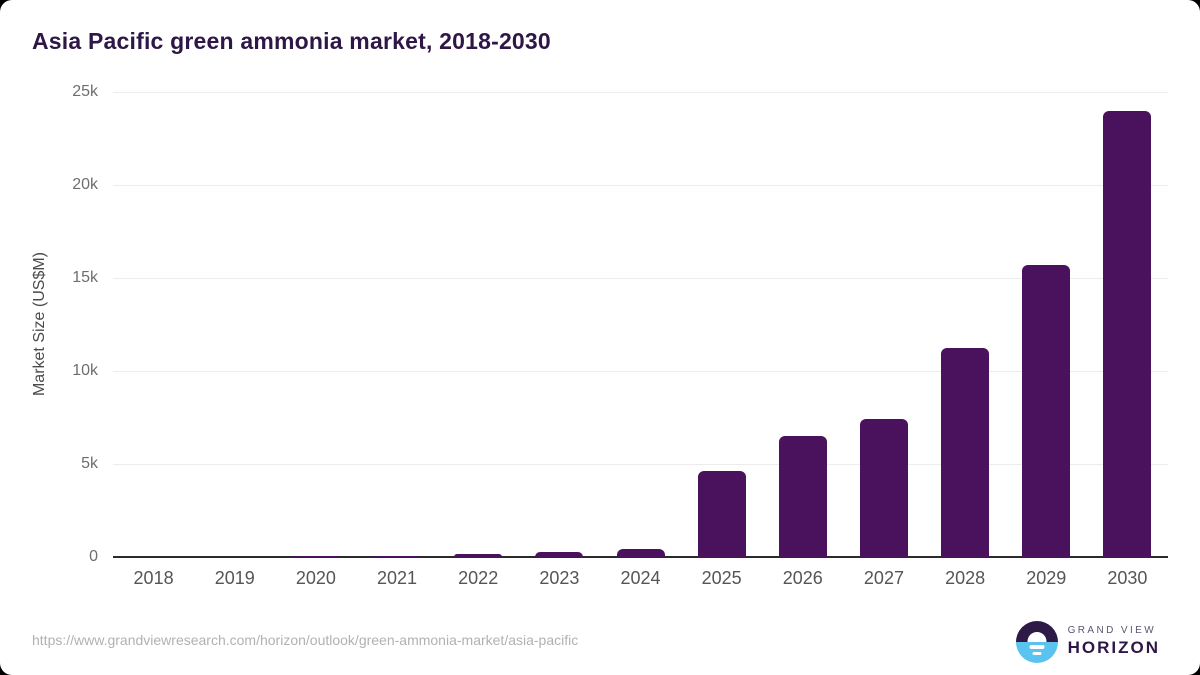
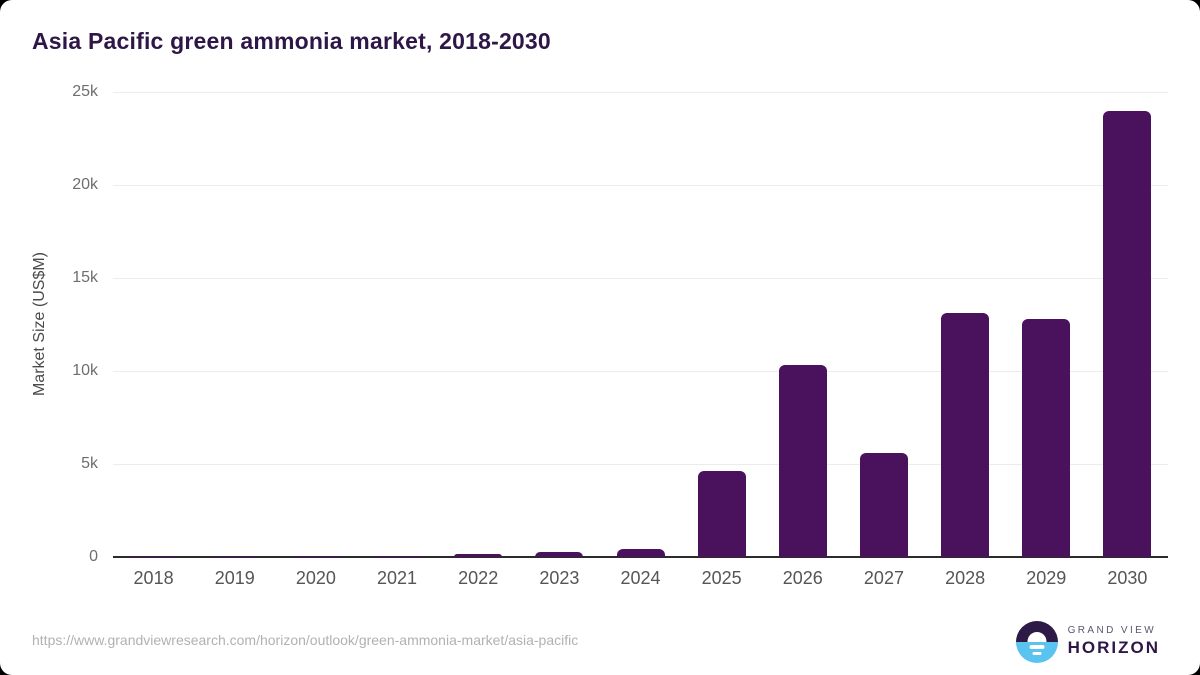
2026: 6.5k -> 10.3k
2027: 7.4k -> 5.6k
2028: 11.2k -> 13.1k
2029: 15.7k -> 12.8k
